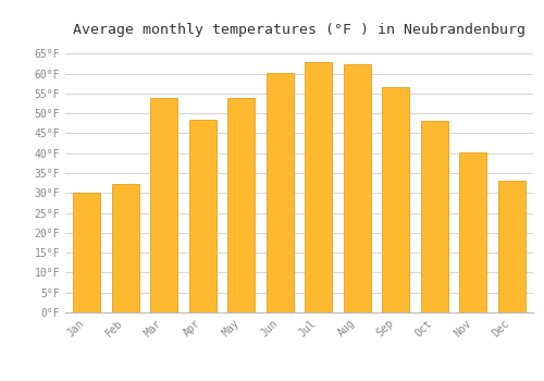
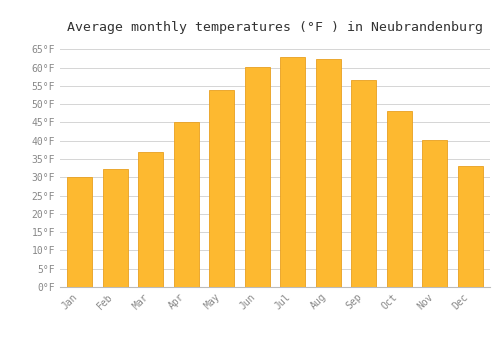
Mar: 54.0°F -> 37.0°F
Apr: 48.5°F -> 45.0°F
